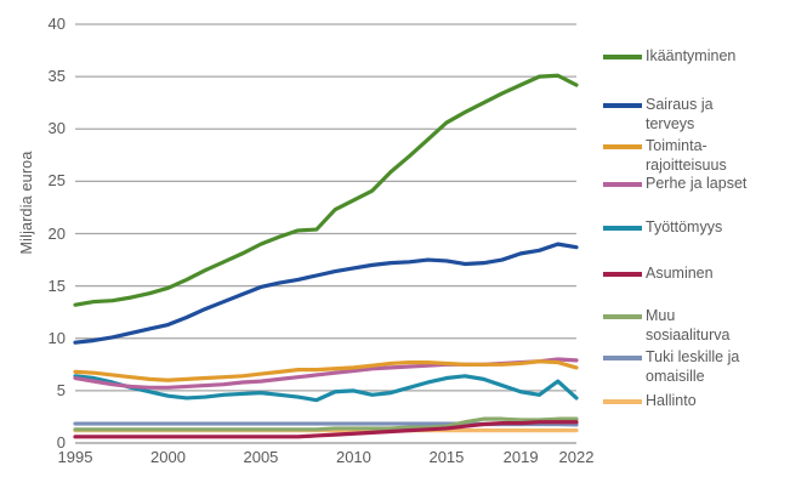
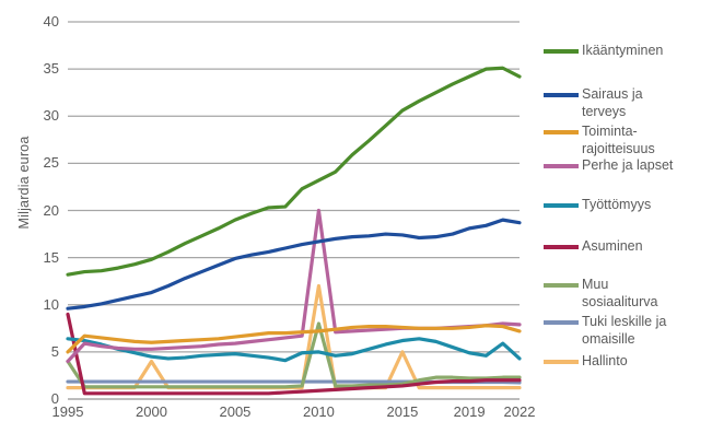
Toiminta- rajoitteisuus/1995: 7 -> 5
Perhe ja lapset/1995: 6 -> 4
Asuminen/1995: 1 -> 9
Muu sosiaaliturva/1995: 1 -> 4
Hallinto/2000: 1 -> 4
Perhe ja lapset/2010: 7 -> 20
Muu sosiaaliturva/2010: 1 -> 8
Hallinto/2010: 1 -> 12
Hallinto/2015: 1 -> 5
